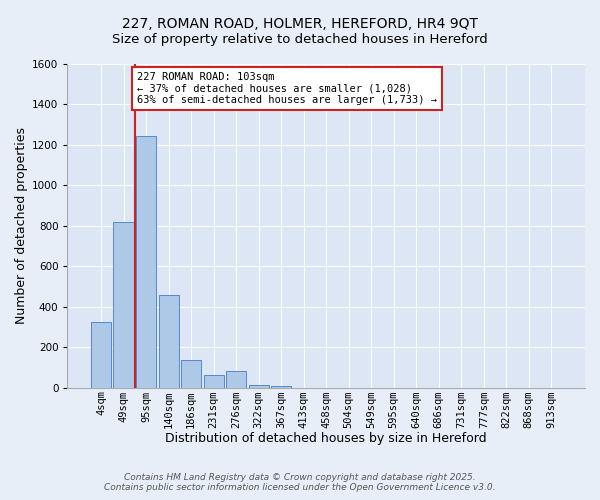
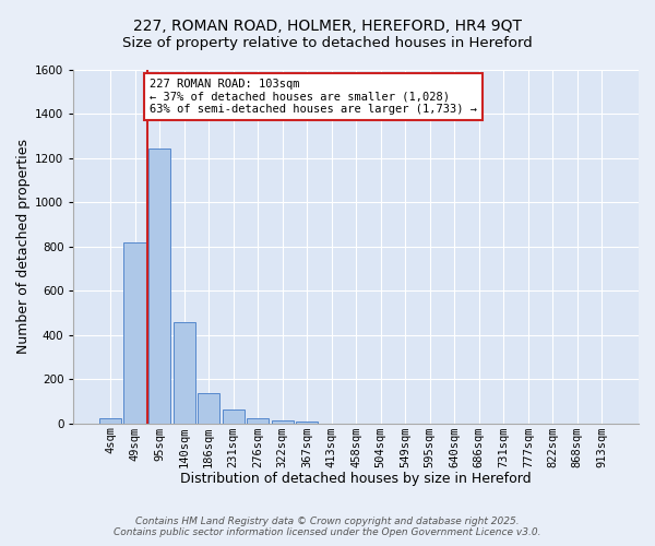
4sqm: 325 -> 25
276sqm: 80 -> 25
